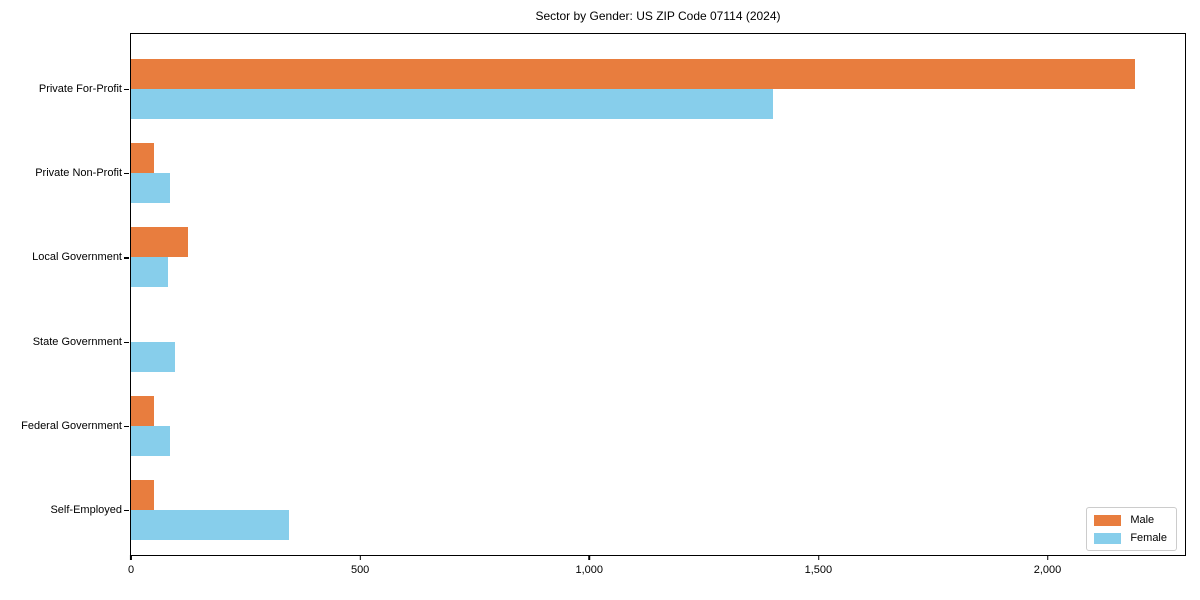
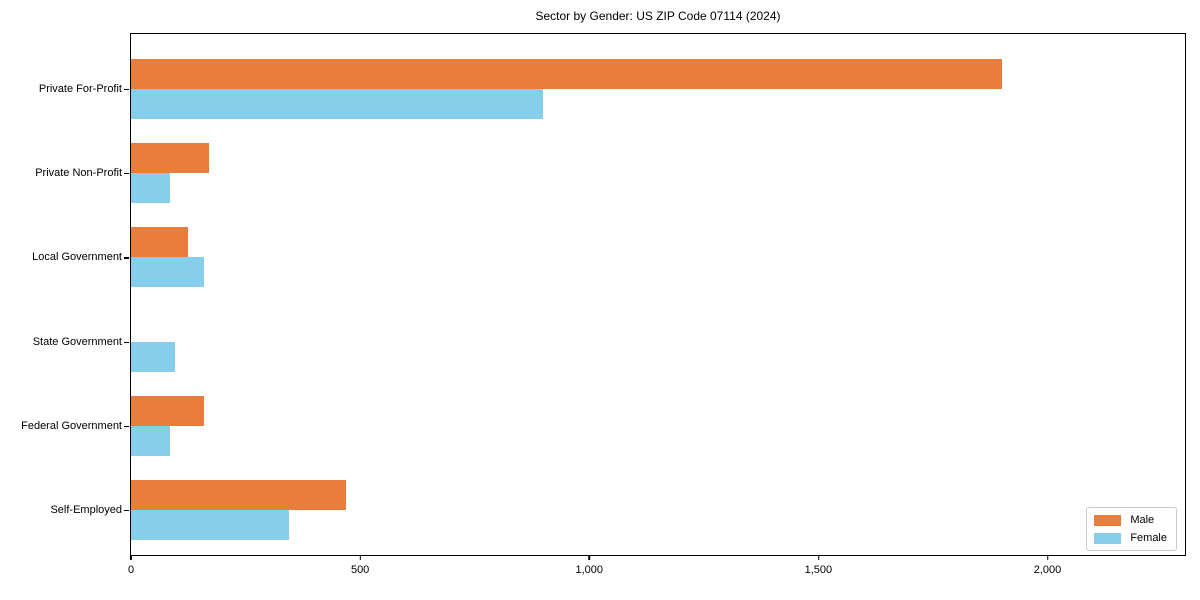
Male/Private For-Profit: 2190 -> 1900
Female/Private For-Profit: 1400 -> 900
Male/Private Non-Profit: 50 -> 170
Female/Local Government: 80 -> 160
Male/Federal Government: 50 -> 160
Male/Self-Employed: 50 -> 470
